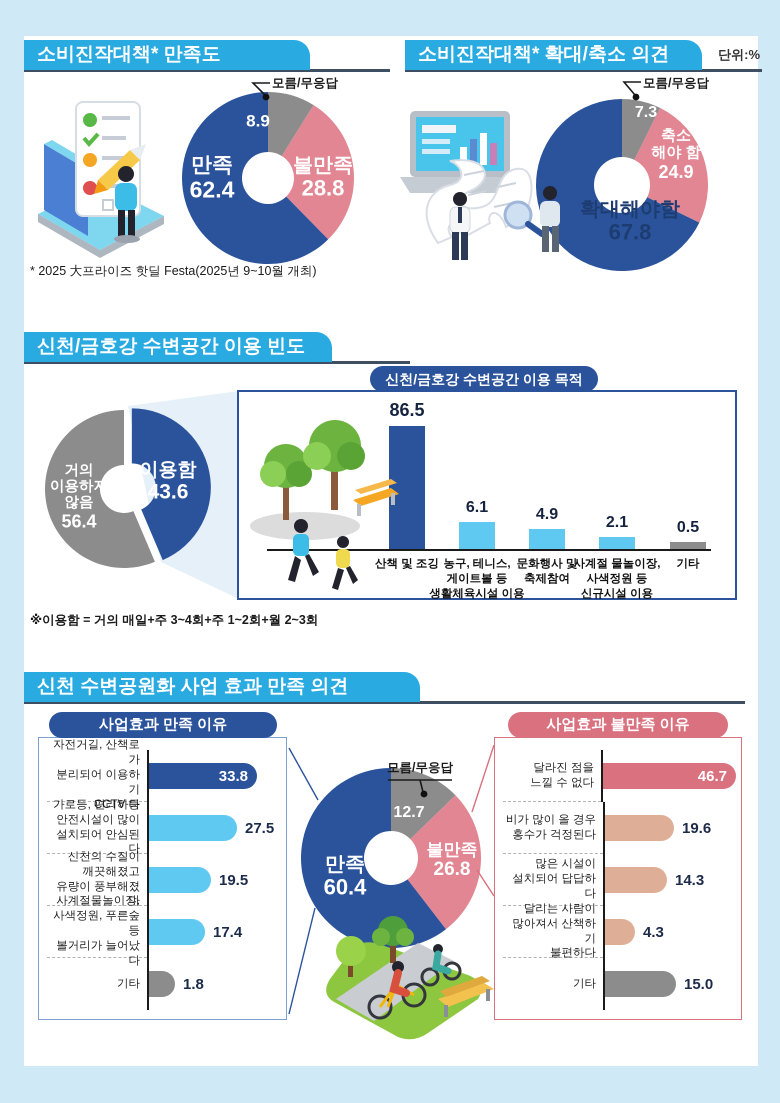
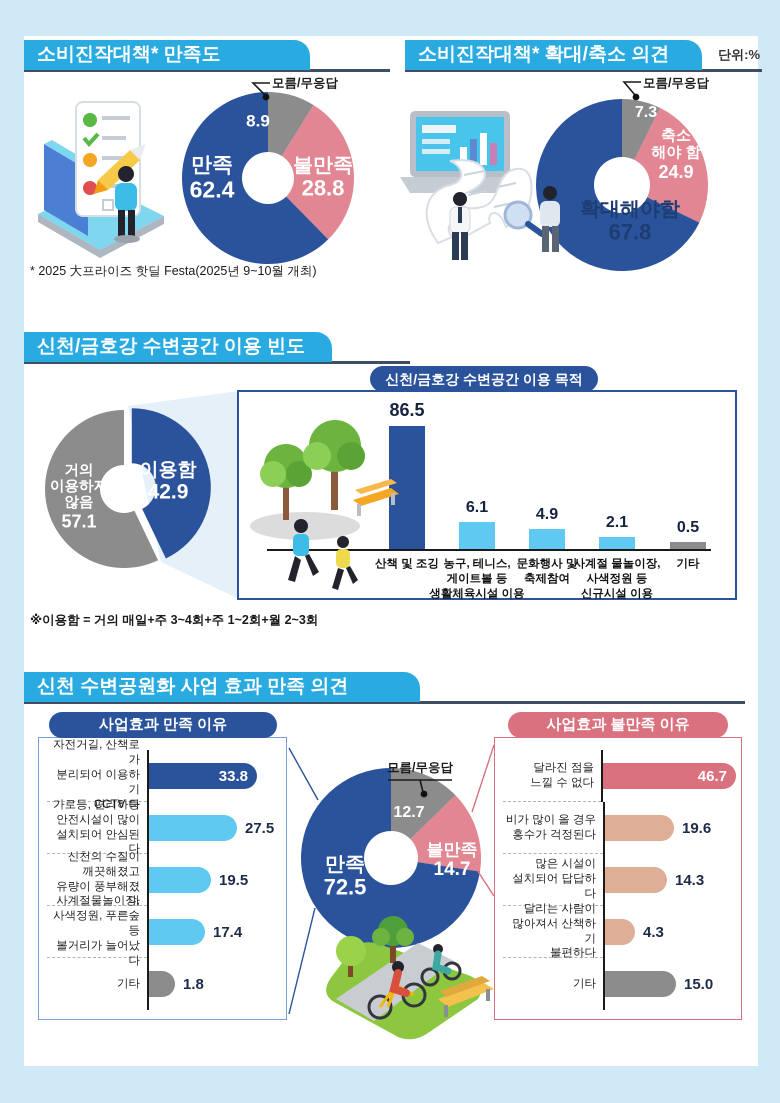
신천/금호강 수변공간 이용 빈도/이용함: 43.6 -> 42.9
신천/금호강 수변공간 이용 빈도/거의 이용하지 않음: 56.4 -> 57.1
신천 수변공원화 사업 효과 만족 의견/불만족: 26.8 -> 14.7
신천 수변공원화 사업 효과 만족 의견/만족: 60.4 -> 72.5
